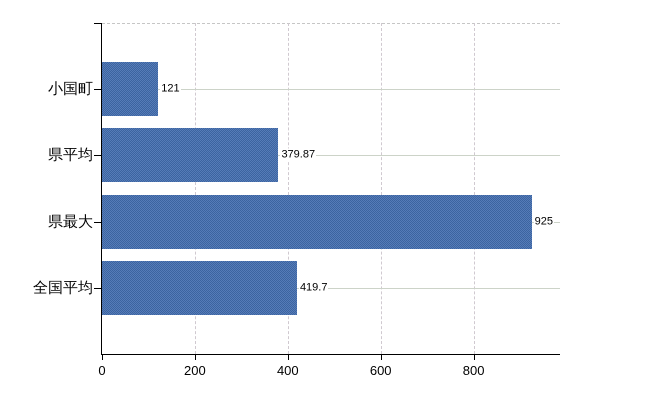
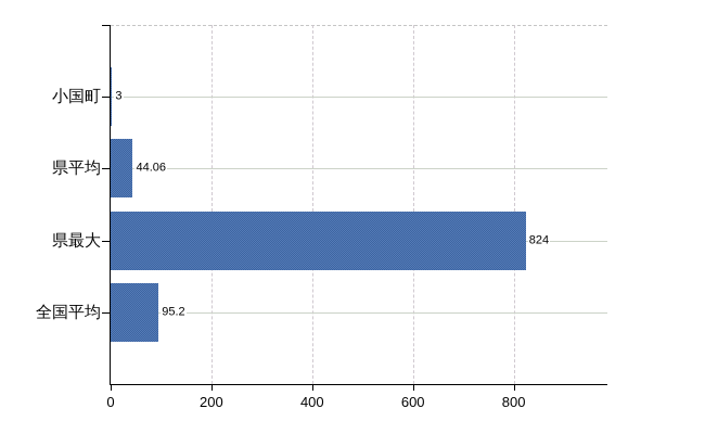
小国町: 121 -> 3
県平均: 379.87 -> 44.06
県最大: 925 -> 824
全国平均: 419.7 -> 95.2
